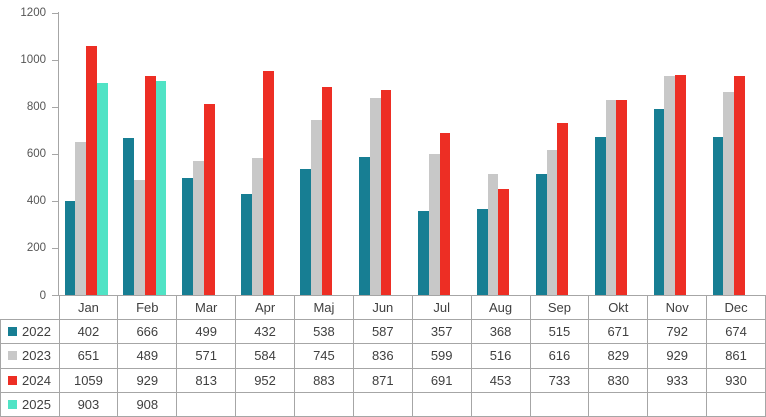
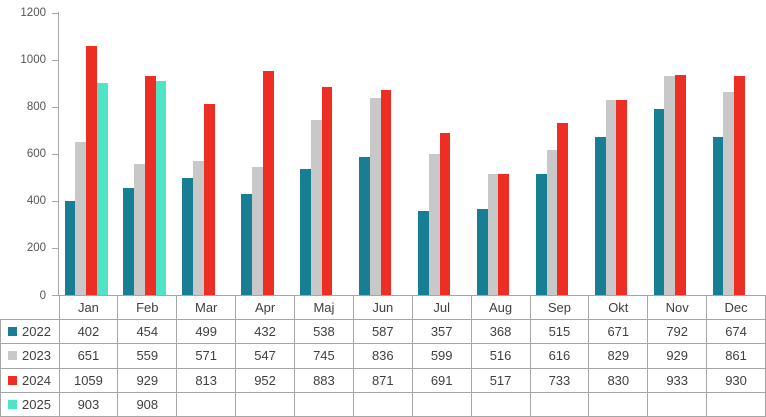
2022/Feb: 666 -> 454
2023/Feb: 489 -> 559
2023/Apr: 584 -> 547
2024/Aug: 453 -> 517
